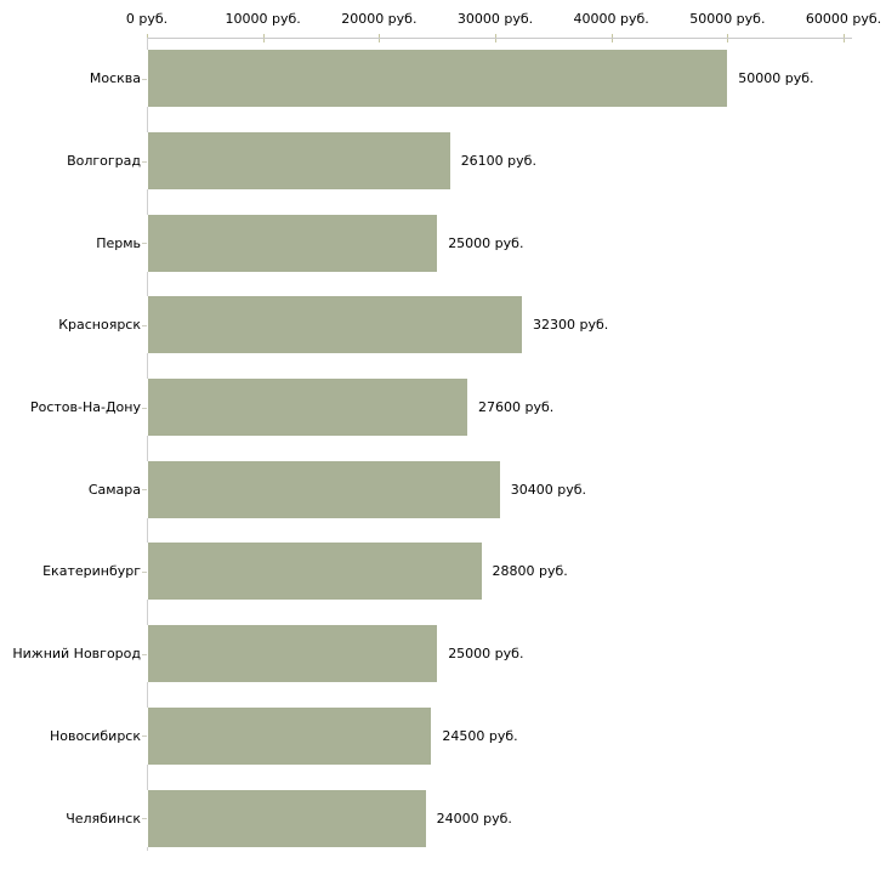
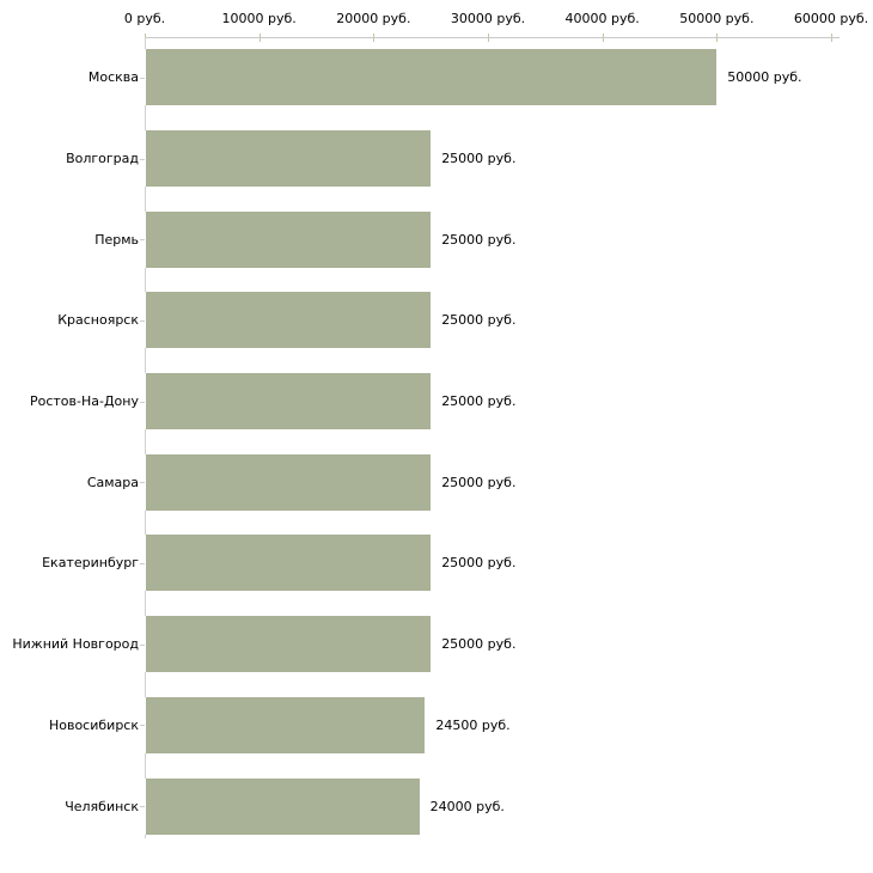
Волгоград: 26100 -> 25000
Красноярск: 32300 -> 25000
Ростов-На-Дону: 27600 -> 25000
Самара: 30400 -> 25000
Екатеринбург: 28800 -> 25000
